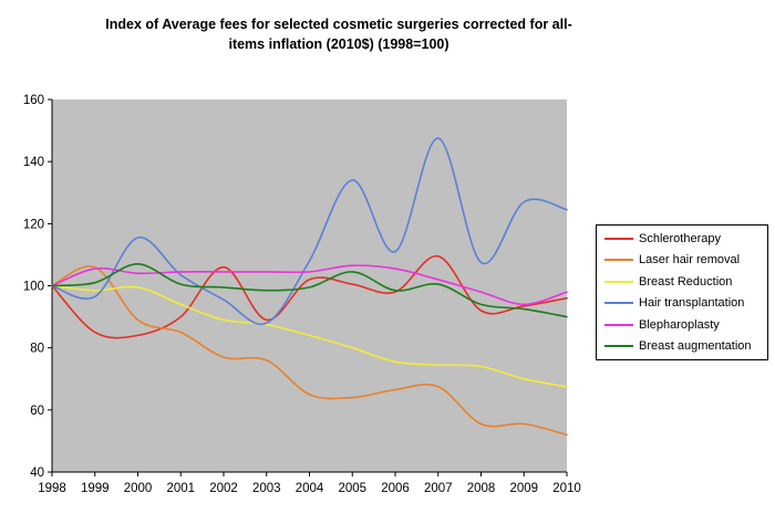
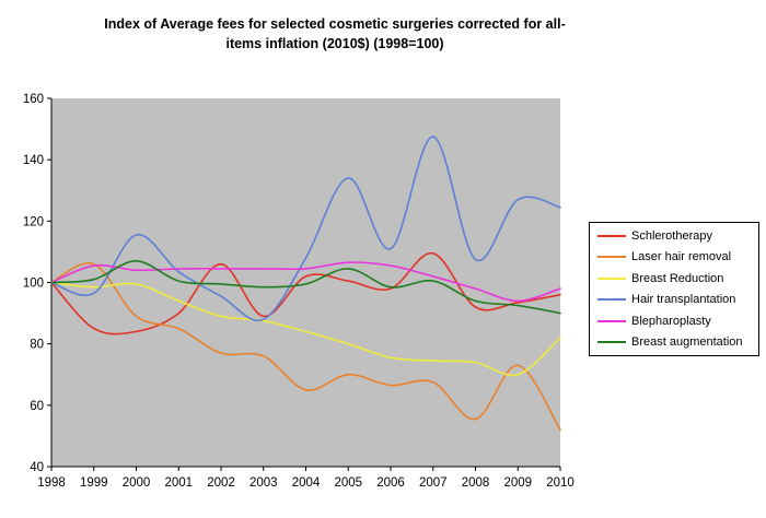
Laser hair removal/2005: 64 -> 70
Laser hair removal/2009: 56 -> 73
Breast Reduction/2010: 68 -> 82
